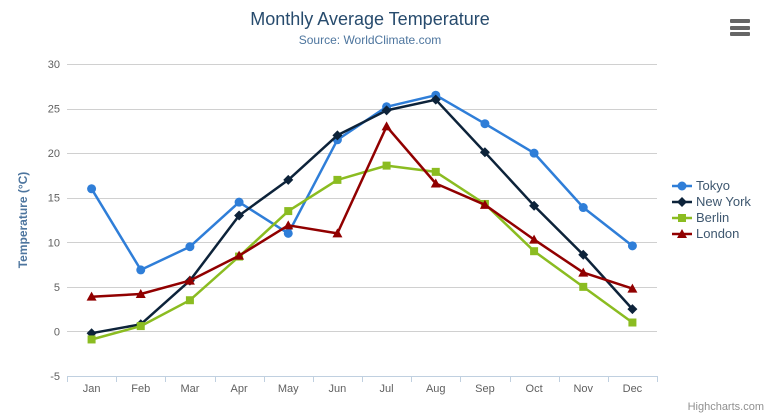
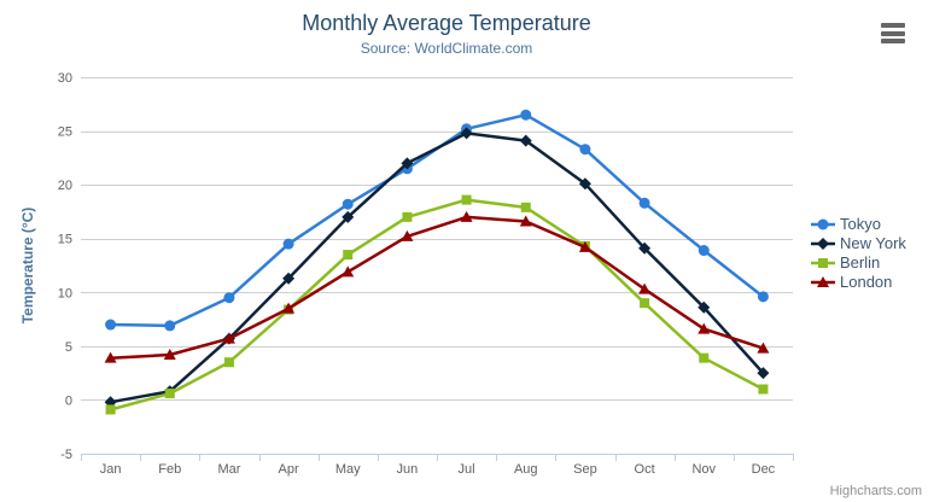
Tokyo/Jan: 16 -> 7
New York/Apr: 13 -> 11
Tokyo/May: 11 -> 18
London/Jun: 11 -> 15
London/Jul: 23 -> 17
New York/Aug: 26 -> 24
Tokyo/Oct: 20 -> 18
Berlin/Nov: 5 -> 4
